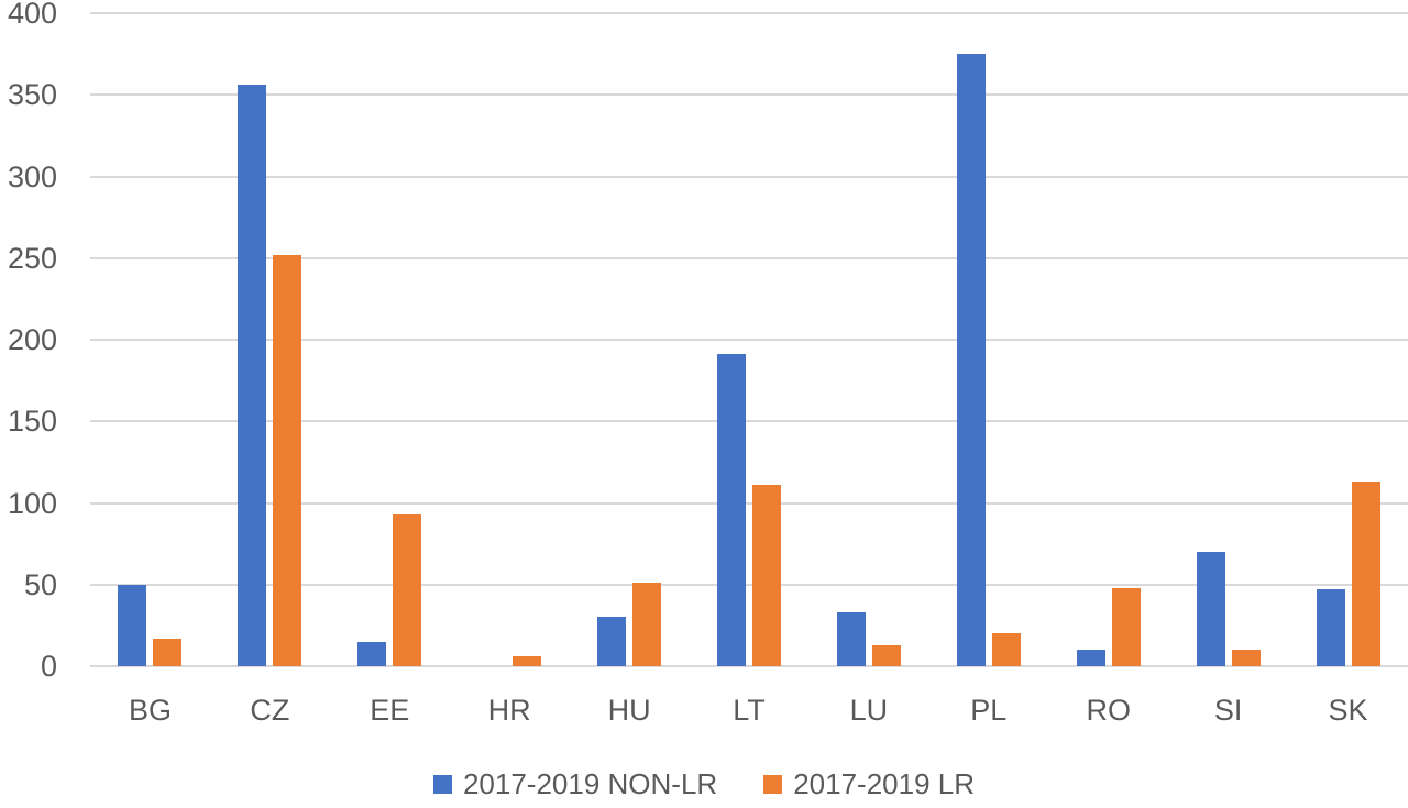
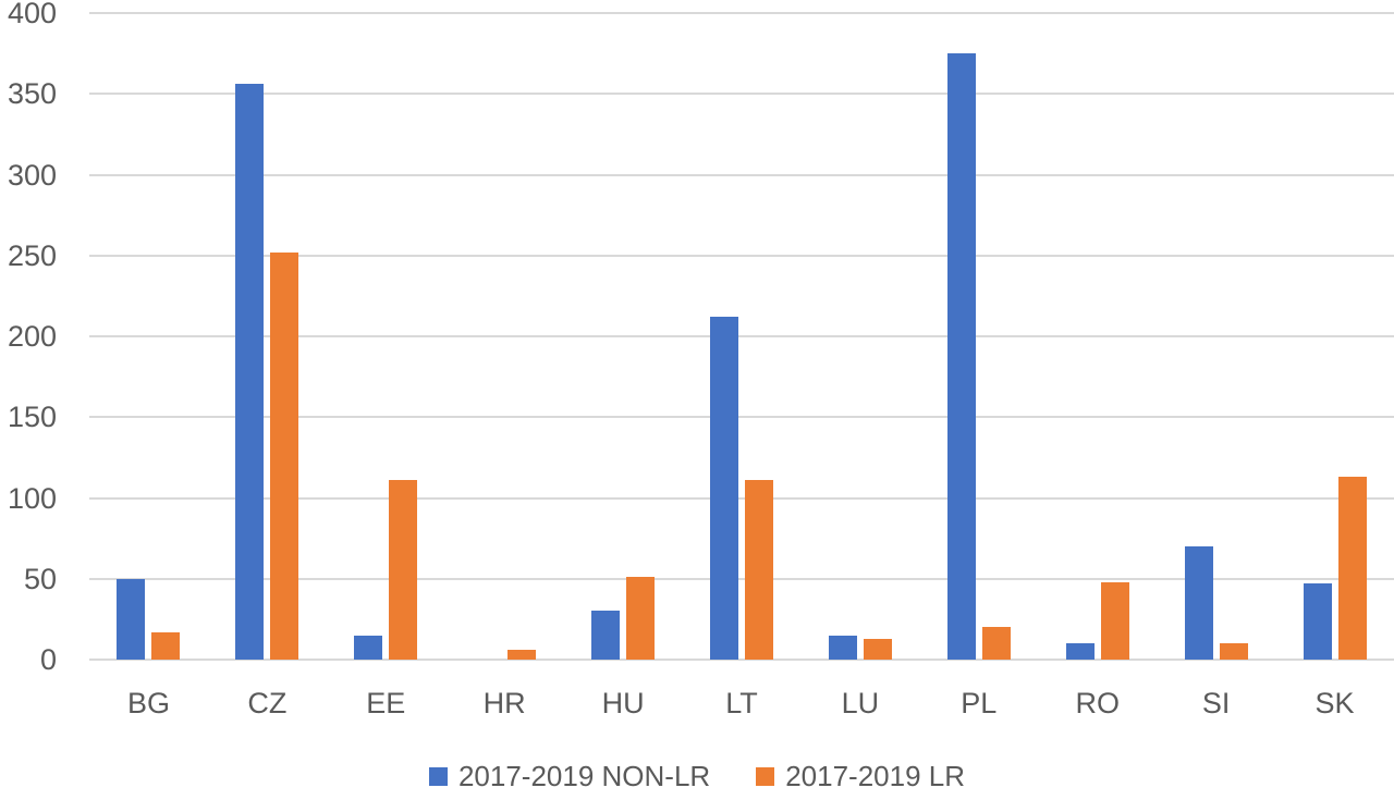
2017-2019 LR/EE: 93 -> 111
2017-2019 NON-LR/LT: 191 -> 212
2017-2019 NON-LR/LU: 33 -> 15
